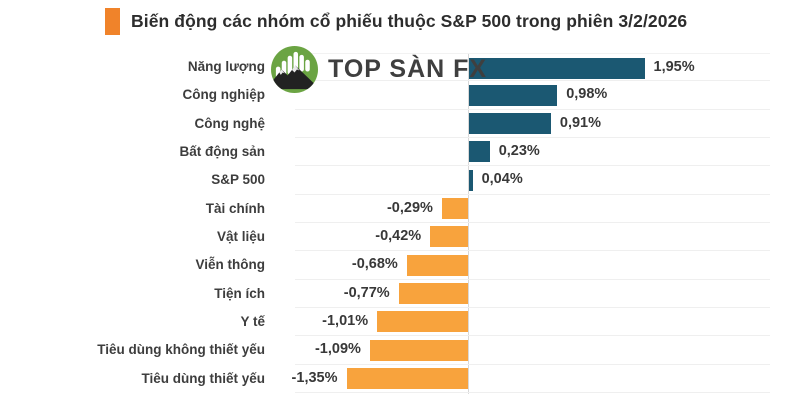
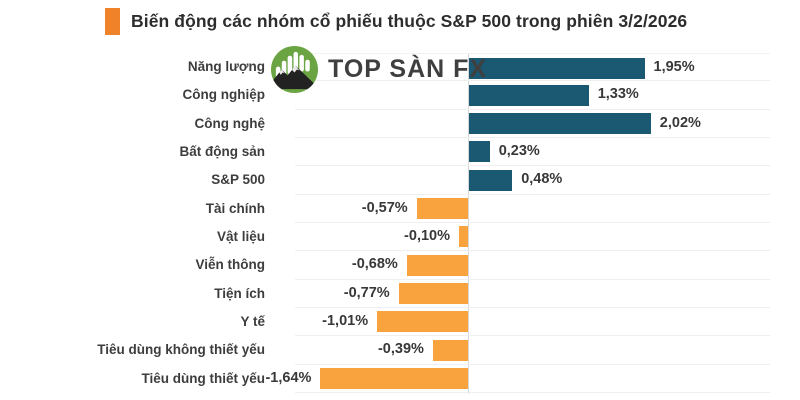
Công nghiệp: 0,98% -> 1,33%
Công nghệ: 0,91% -> 2,02%
S&P 500: 0,04% -> 0,48%
Tài chính: -0,29% -> -0,57%
Vật liệu: -0,42% -> -0,10%
Tiêu dùng không thiết yếu: -1,09% -> -0,39%
Tiêu dùng thiết yếu: -1,35% -> -1,64%
